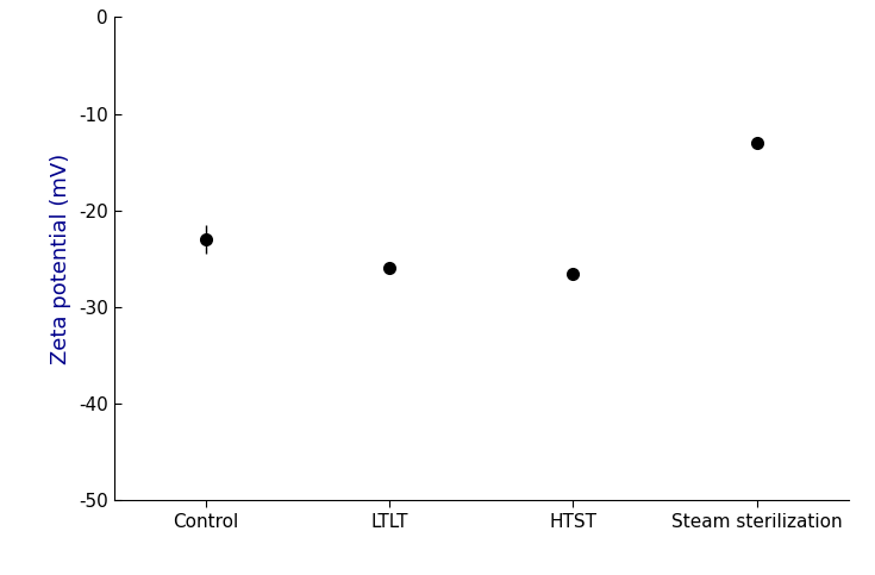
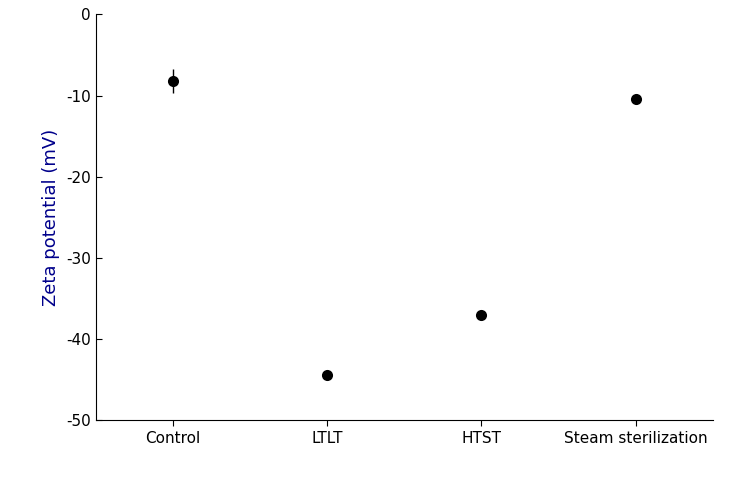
Control: -23.0 -> -8.2
LTLT: -26.0 -> -44.4
HTST: -26.5 -> -37.0
Steam sterilization: -13.0 -> -10.4
